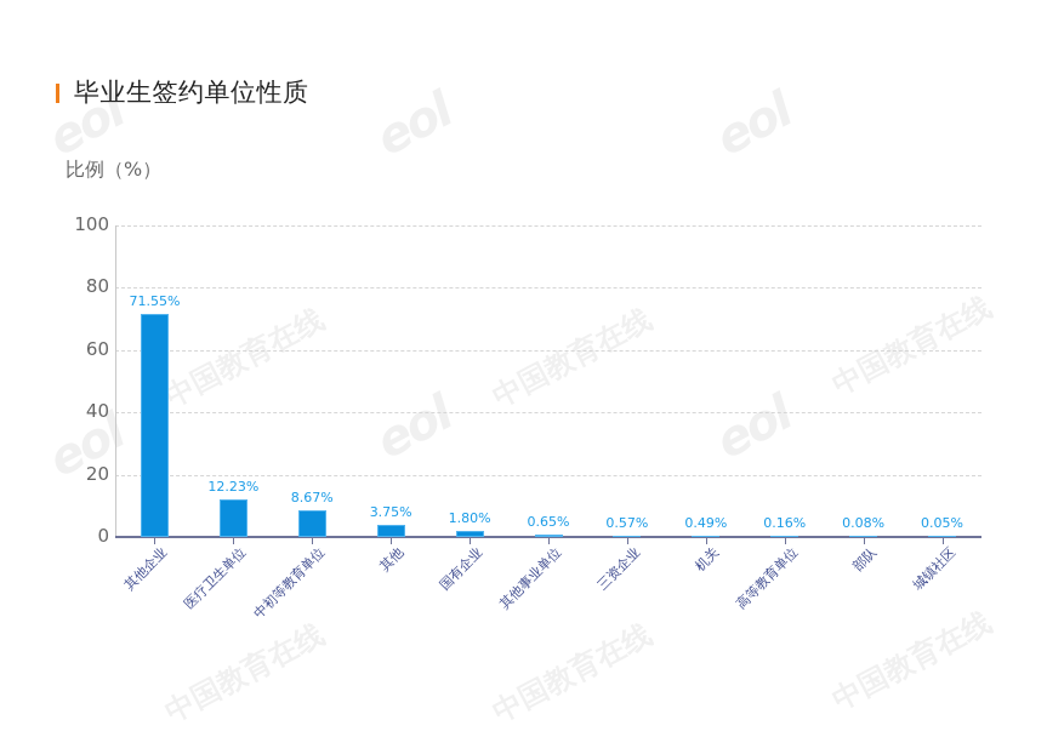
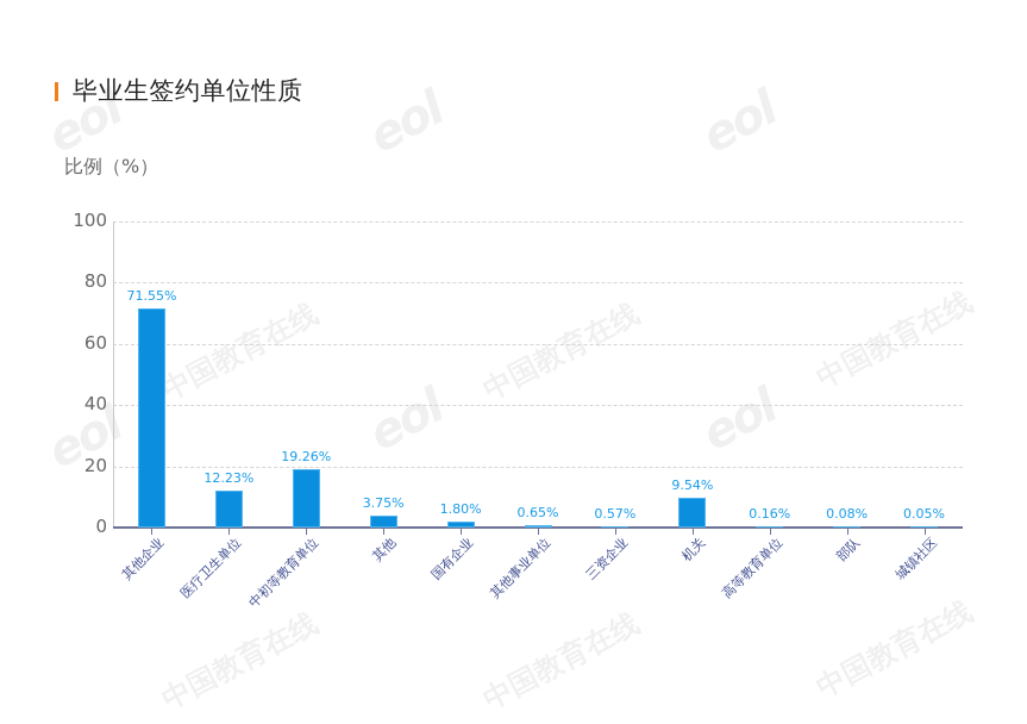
中初等教育单位: 8.67% -> 19.26%
机关: 0.49% -> 9.54%
